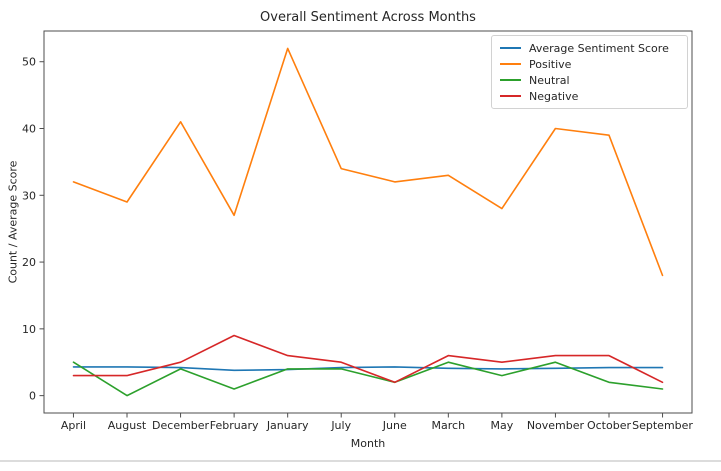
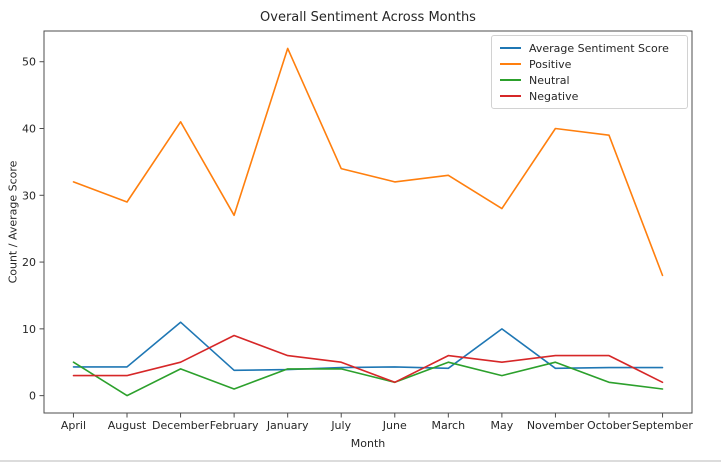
Average Sentiment Score/December: 4 -> 11
Average Sentiment Score/May: 4 -> 10
